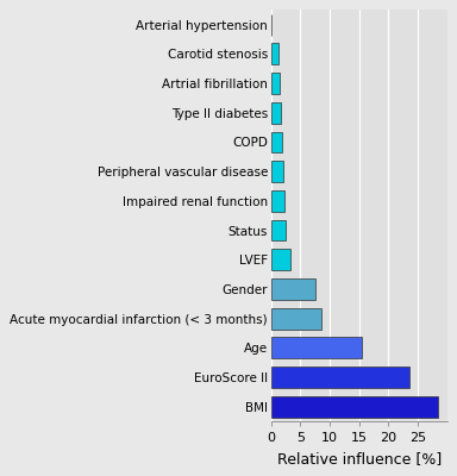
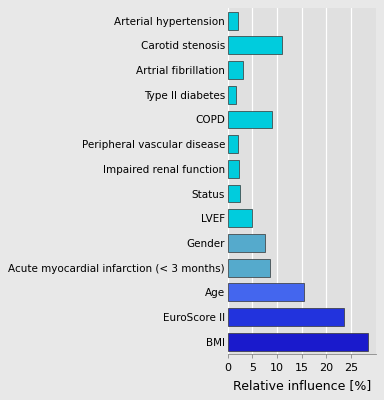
Arterial hypertension: 0.1 -> 2.0
Carotid stenosis: 1.2 -> 11.0
Artrial fibrillation: 1.5 -> 3.0
COPD: 1.9 -> 9.0
LVEF: 3.2 -> 5.0
